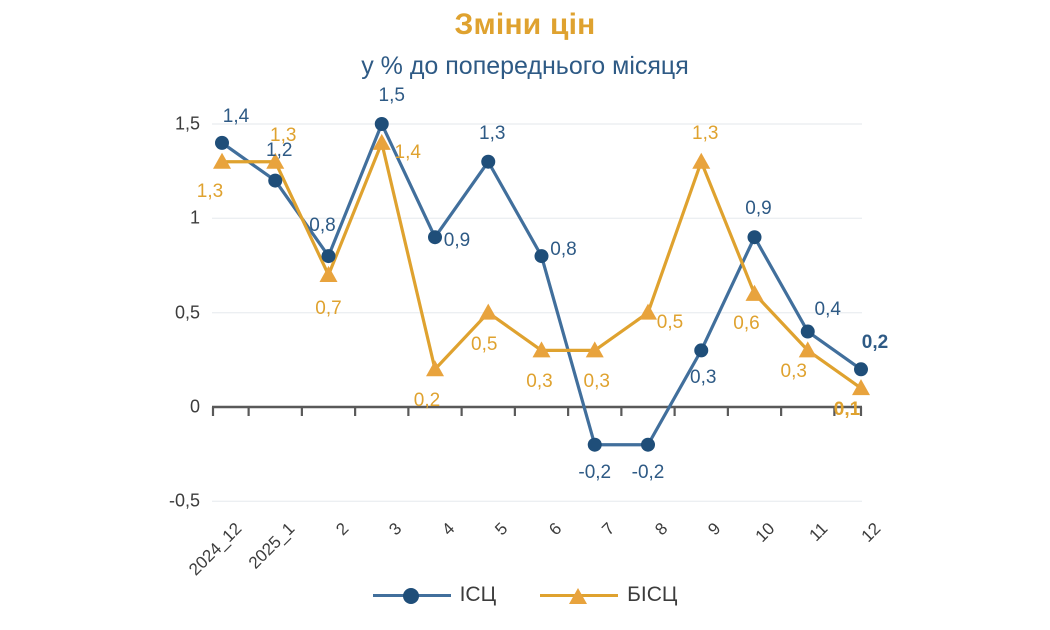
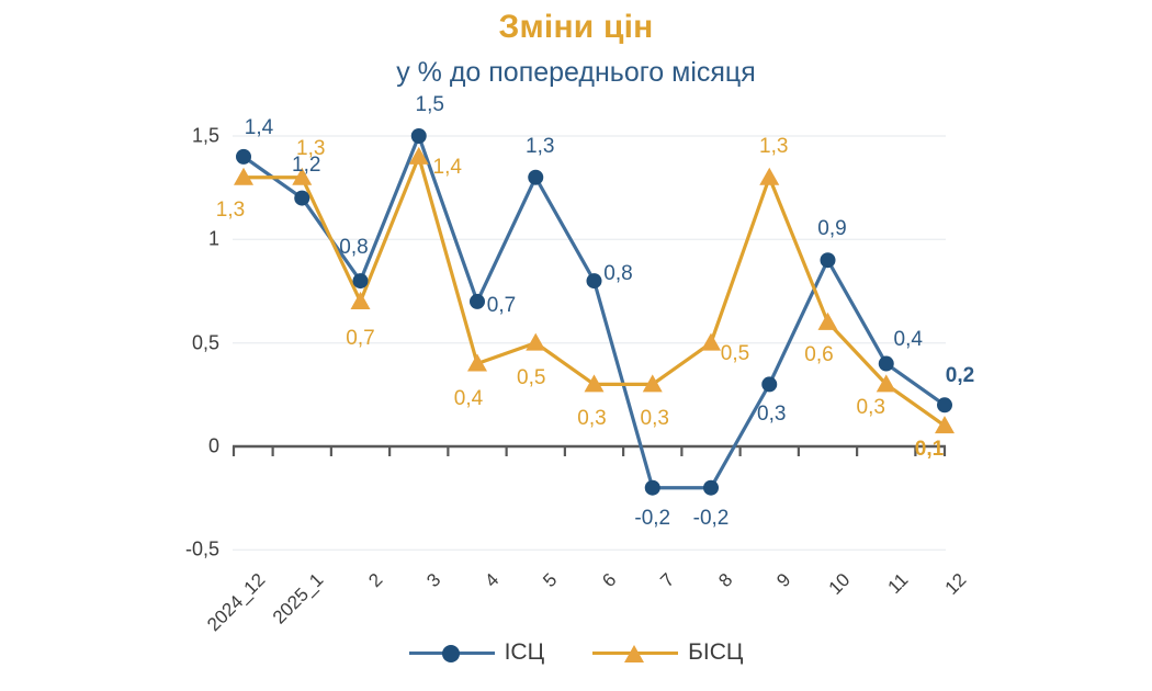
ІСЦ/4: 0,9 -> 0,7
БІСЦ/4: 0,2 -> 0,4
